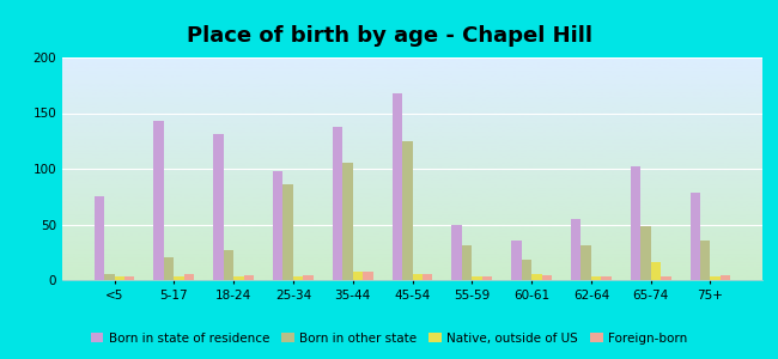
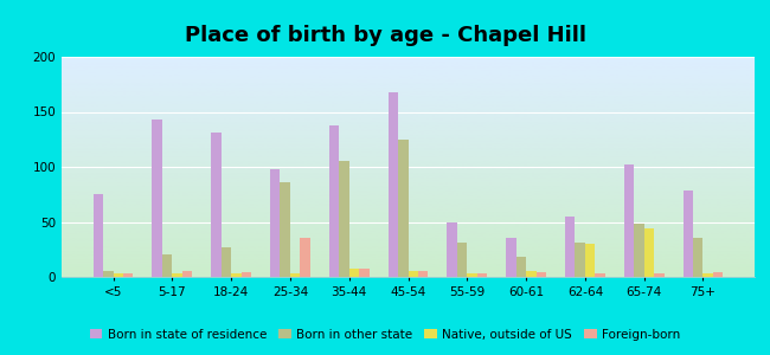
Foreign-born/25-34: 4 -> 36
Native, outside of US/62-64: 3 -> 30
Native, outside of US/65-74: 16 -> 44
